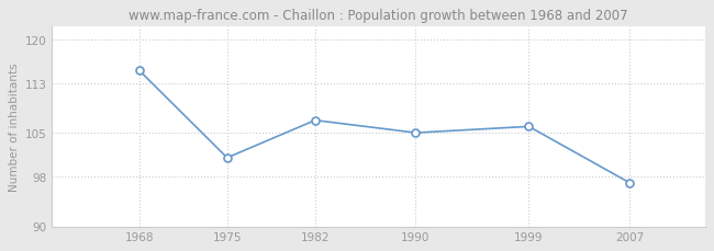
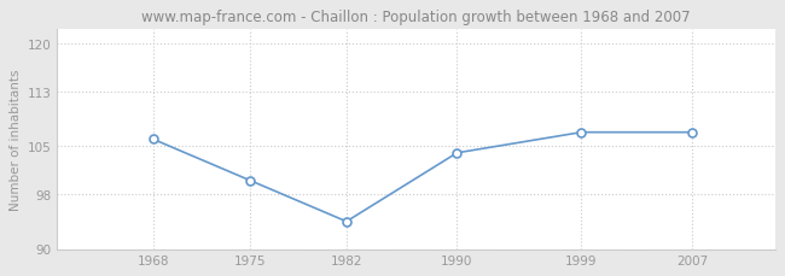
1968: 115 -> 106
1975: 101 -> 100
1982: 107 -> 94
1990: 105 -> 104
1999: 106 -> 107
2007: 97 -> 107
